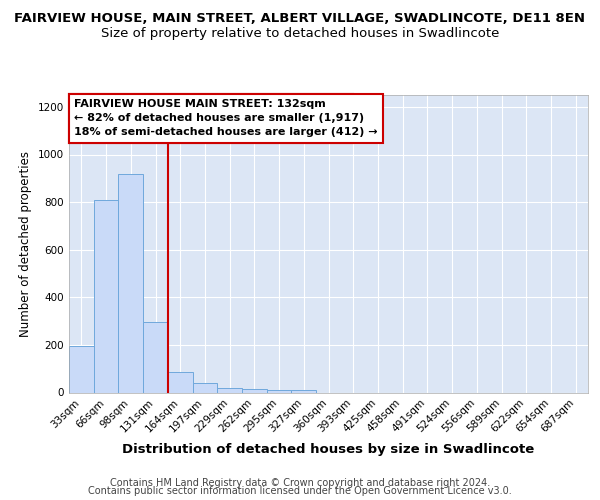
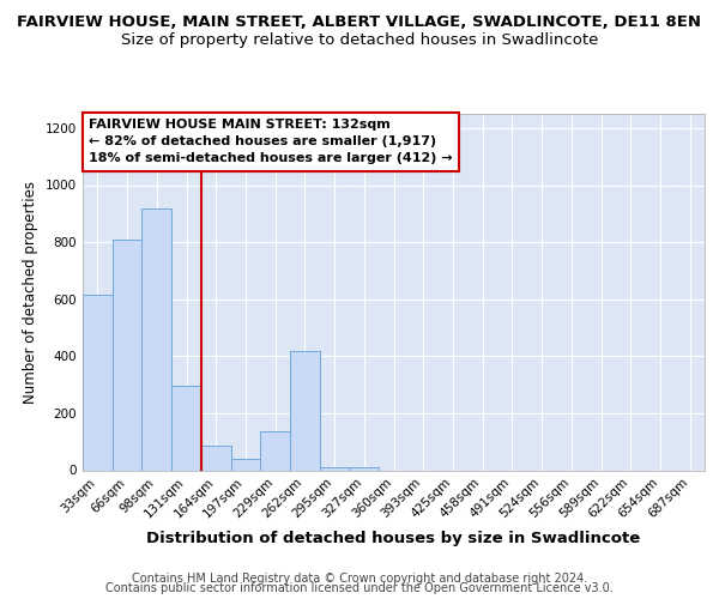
33sqm: 197 -> 615
229sqm: 20 -> 135
262sqm: 15 -> 420
